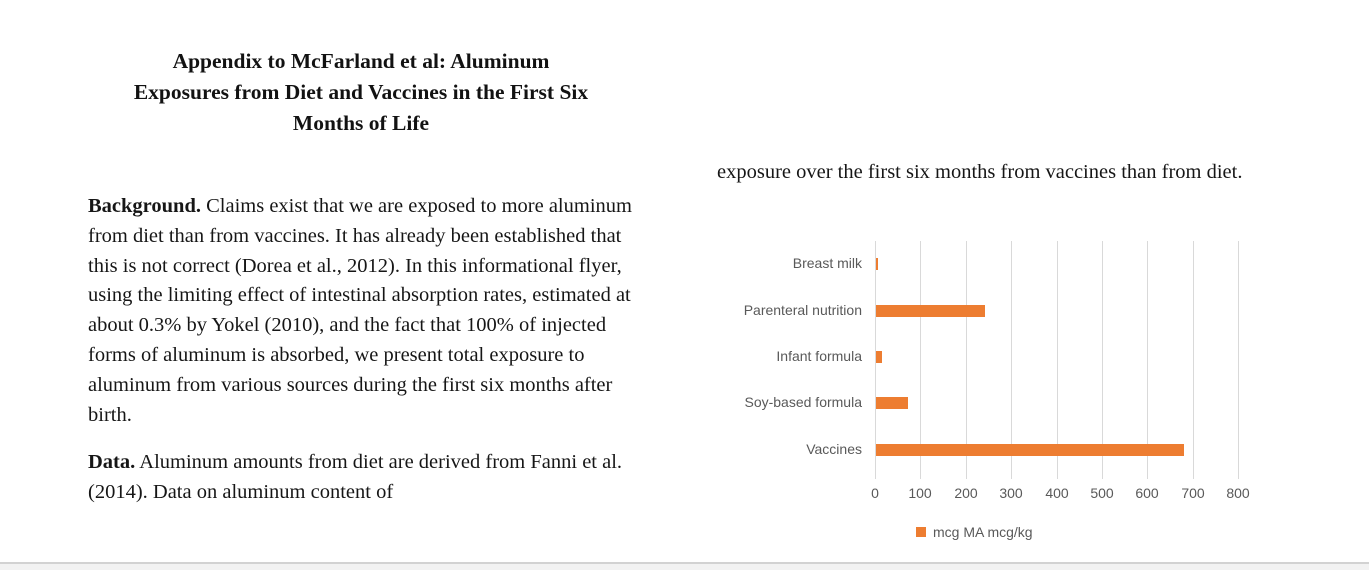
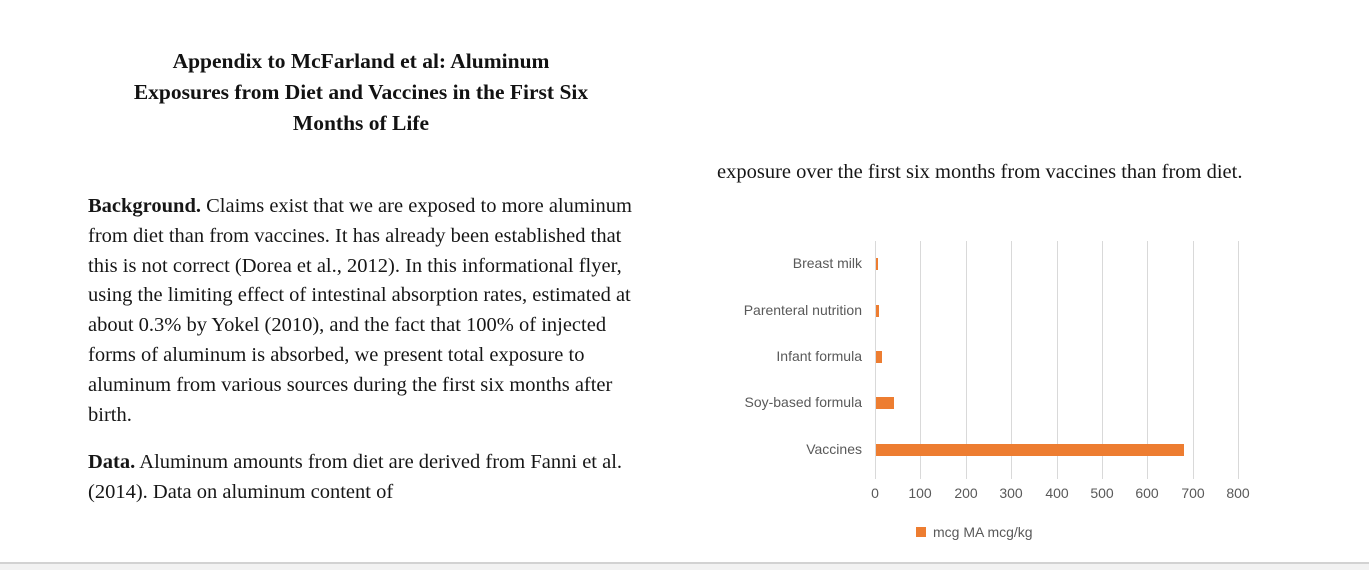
Parenteral nutrition: 240 -> 10
Soy-based formula: 70 -> 40
